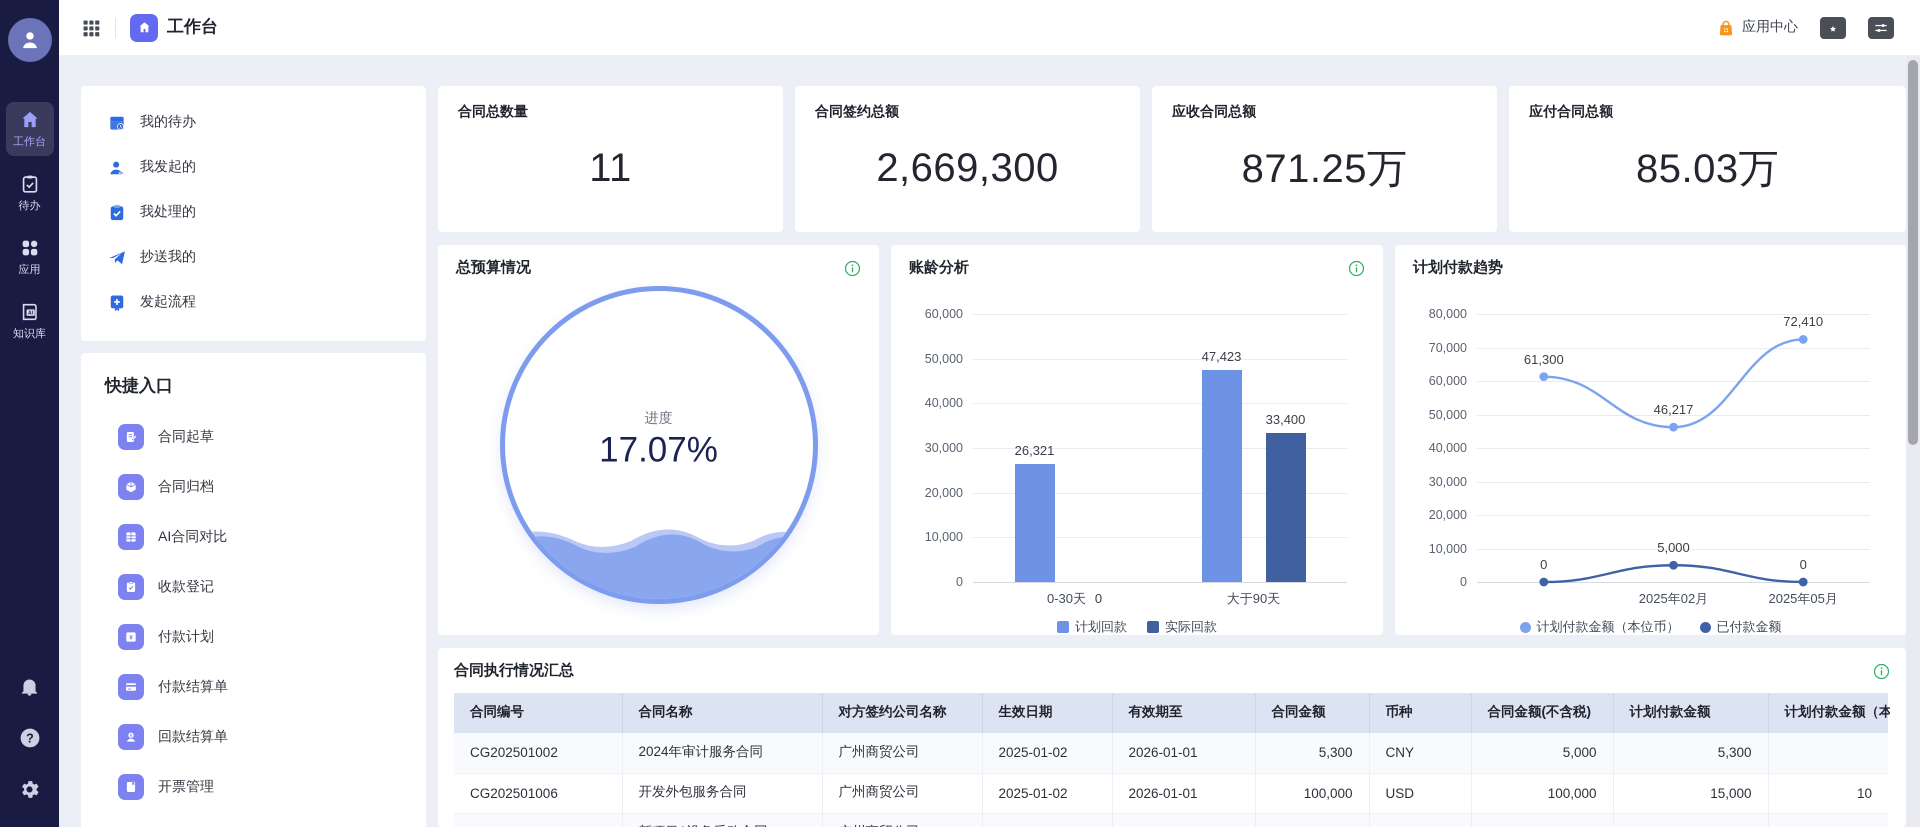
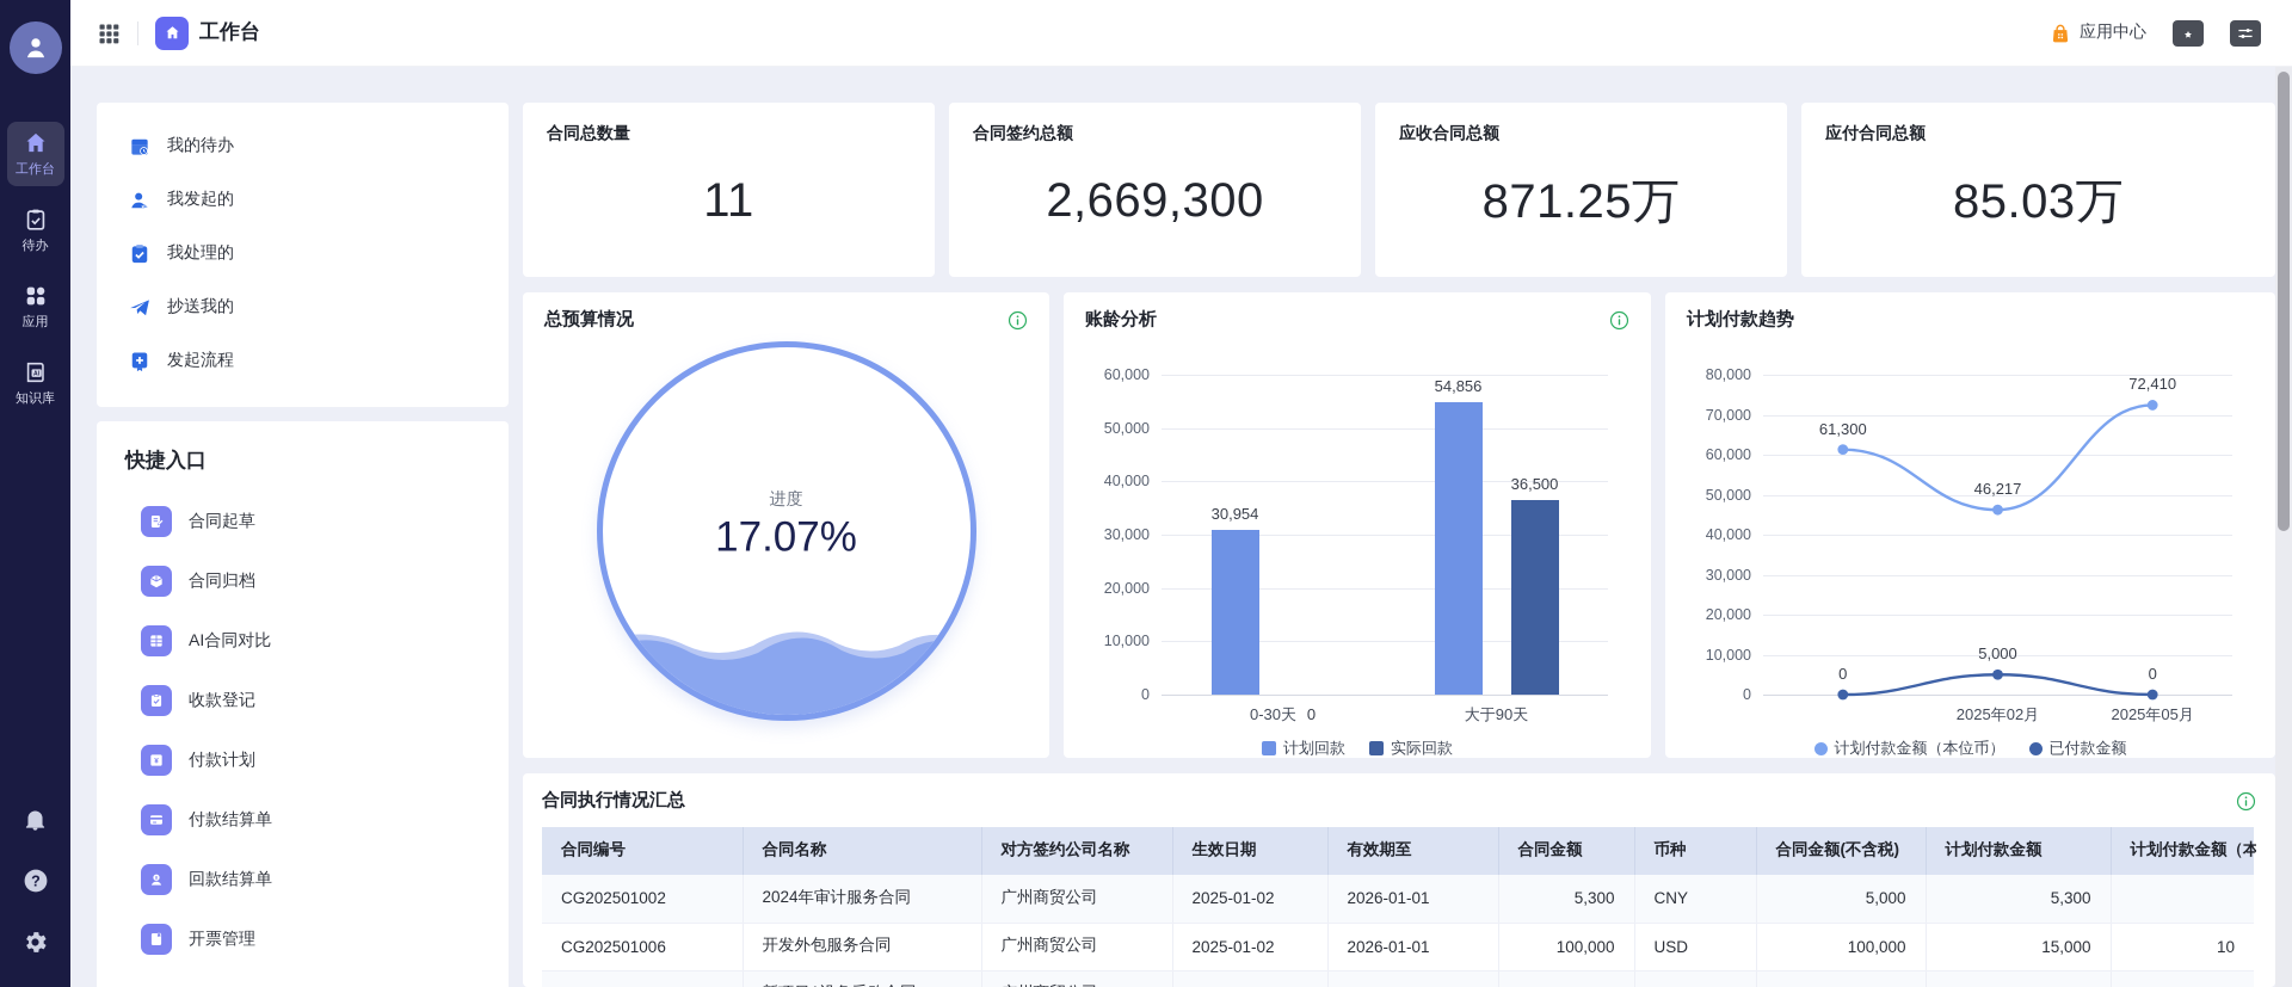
账龄分析/计划回款/0-30天: 26,321 -> 30,954
账龄分析/计划回款/大于90天: 47,423 -> 54,856
账龄分析/实际回款/大于90天: 33,400 -> 36,500
